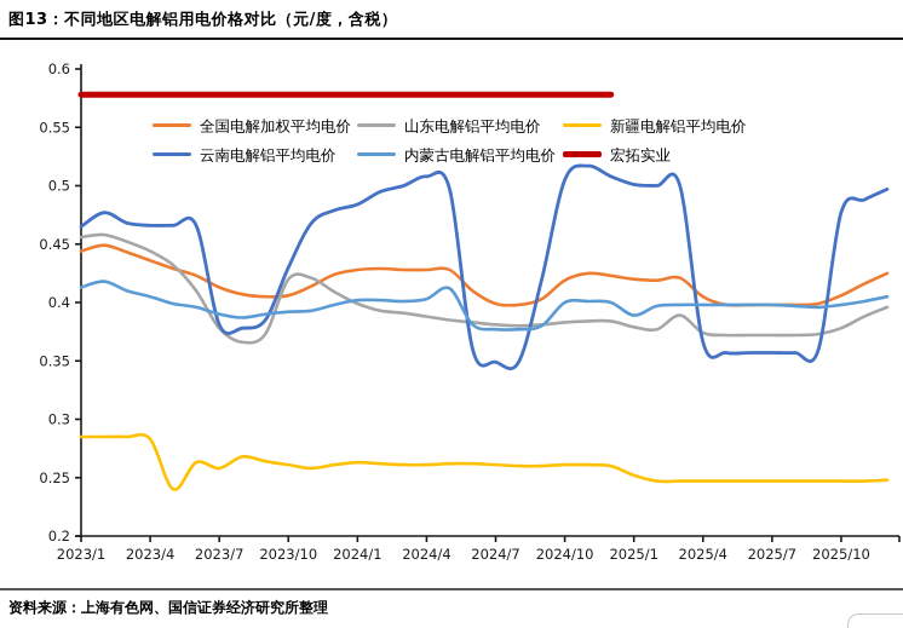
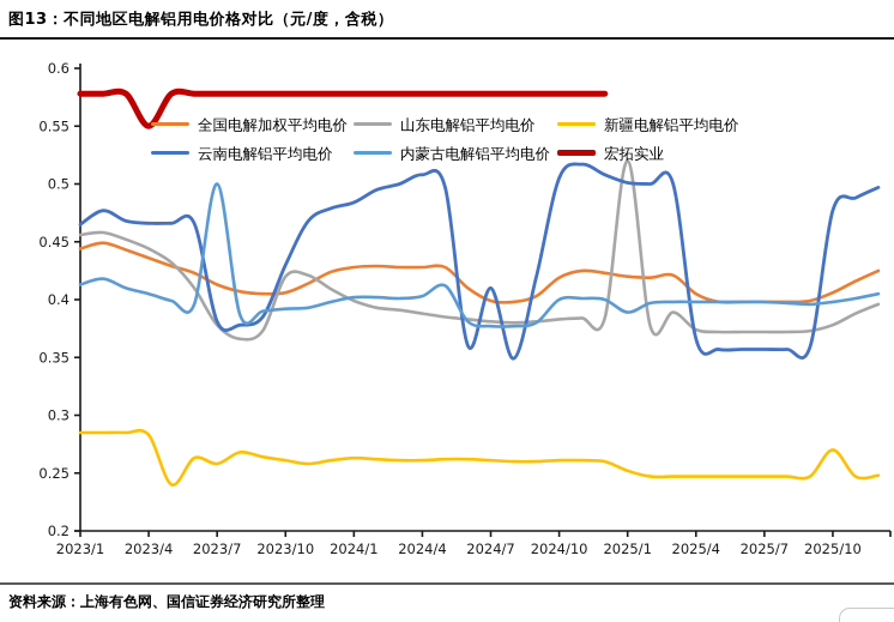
宏拓实业/2023/4: 0.58 -> 0.55
内蒙古电解铝平均电价/2023/7: 0.39 -> 0.50
云南电解铝平均电价/2024/7: 0.35 -> 0.41
山东电解铝平均电价/2025/1: 0.38 -> 0.52
新疆电解铝平均电价/2025/10: 0.25 -> 0.27
